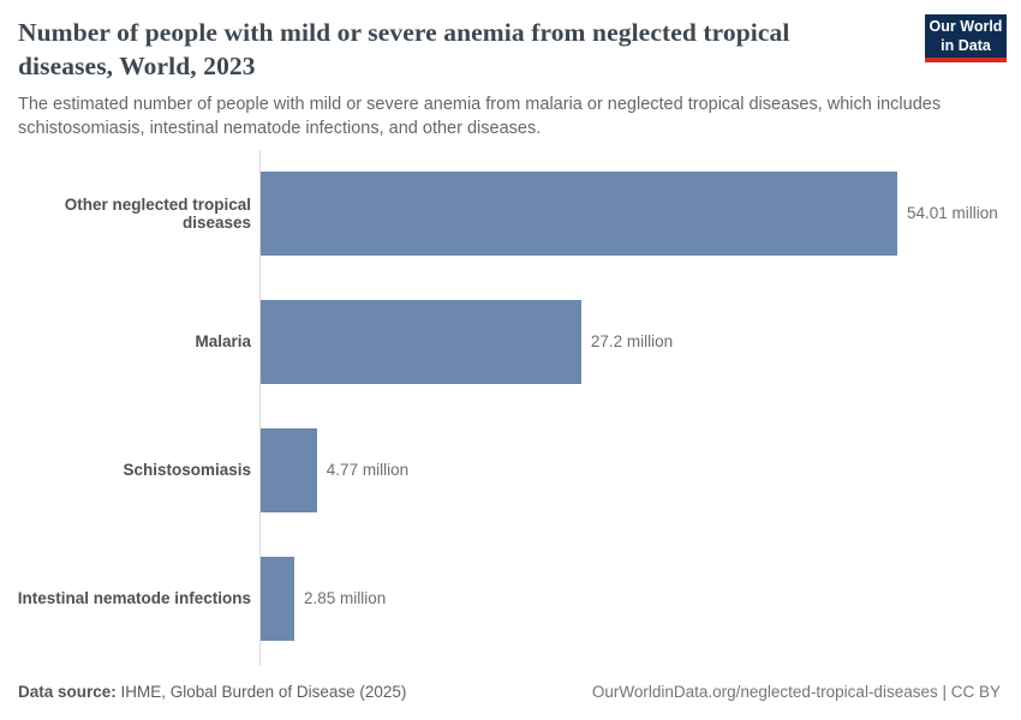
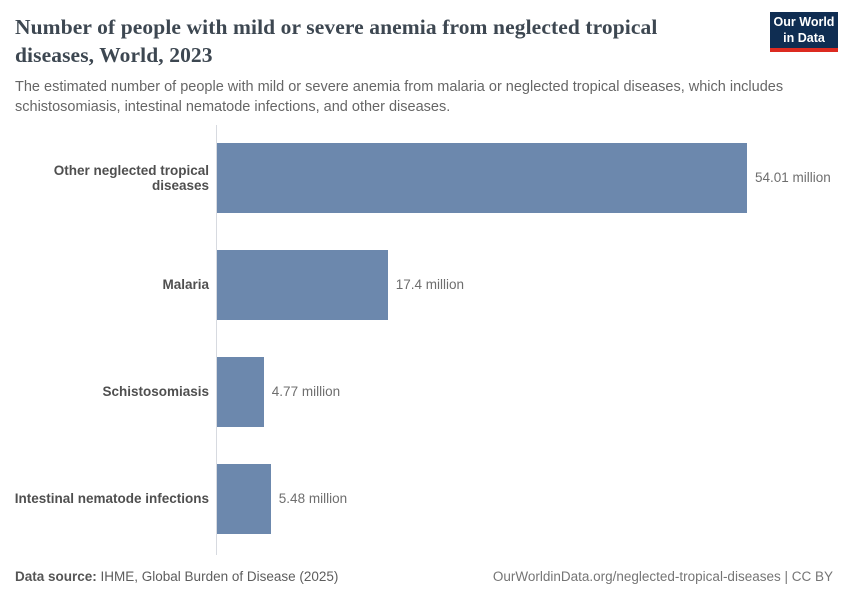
Malaria: 27.2 -> 17.4
Intestinal nematode infections: 2.85 -> 5.48
